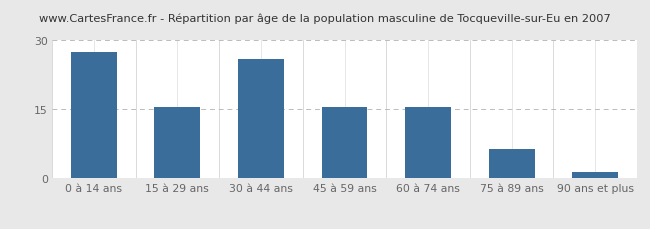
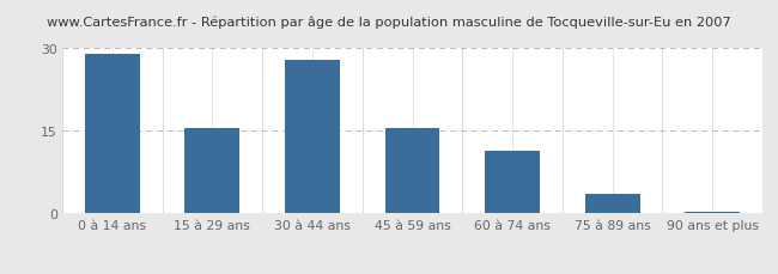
0 à 14 ans: 27.5 -> 29.0
30 à 44 ans: 26.0 -> 28.0
60 à 74 ans: 15.5 -> 11.5
75 à 89 ans: 6.5 -> 3.5
90 ans et plus: 1.5 -> 0.3
